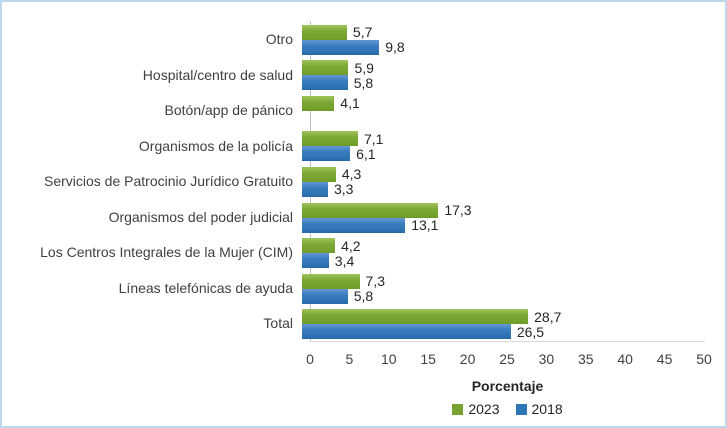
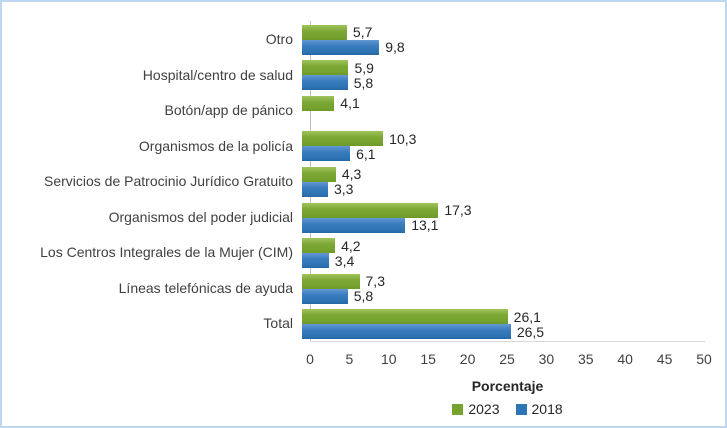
2023/Organismos de la policía: 7,1 -> 10,3
2023/Total: 28,7 -> 26,1
